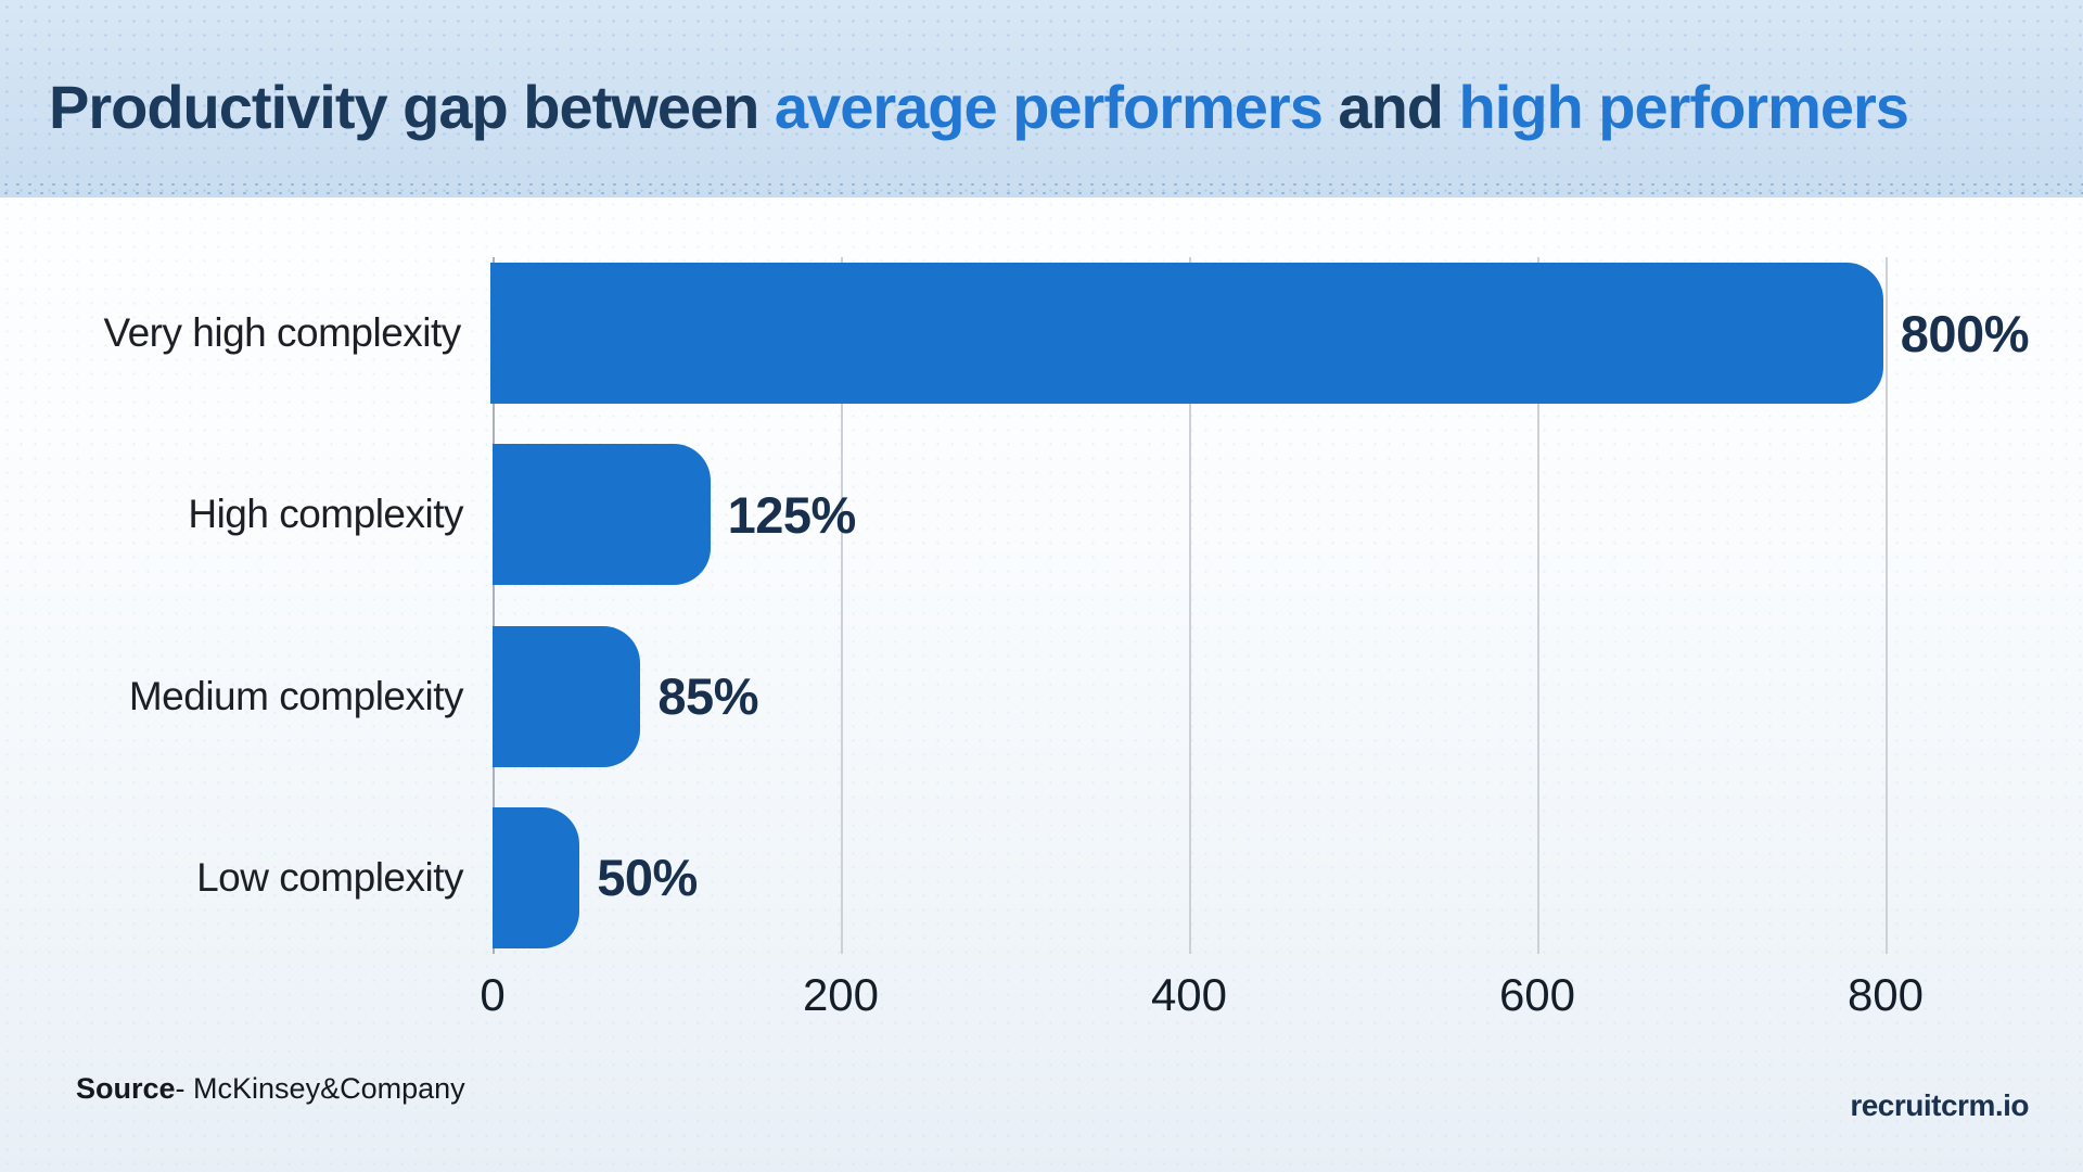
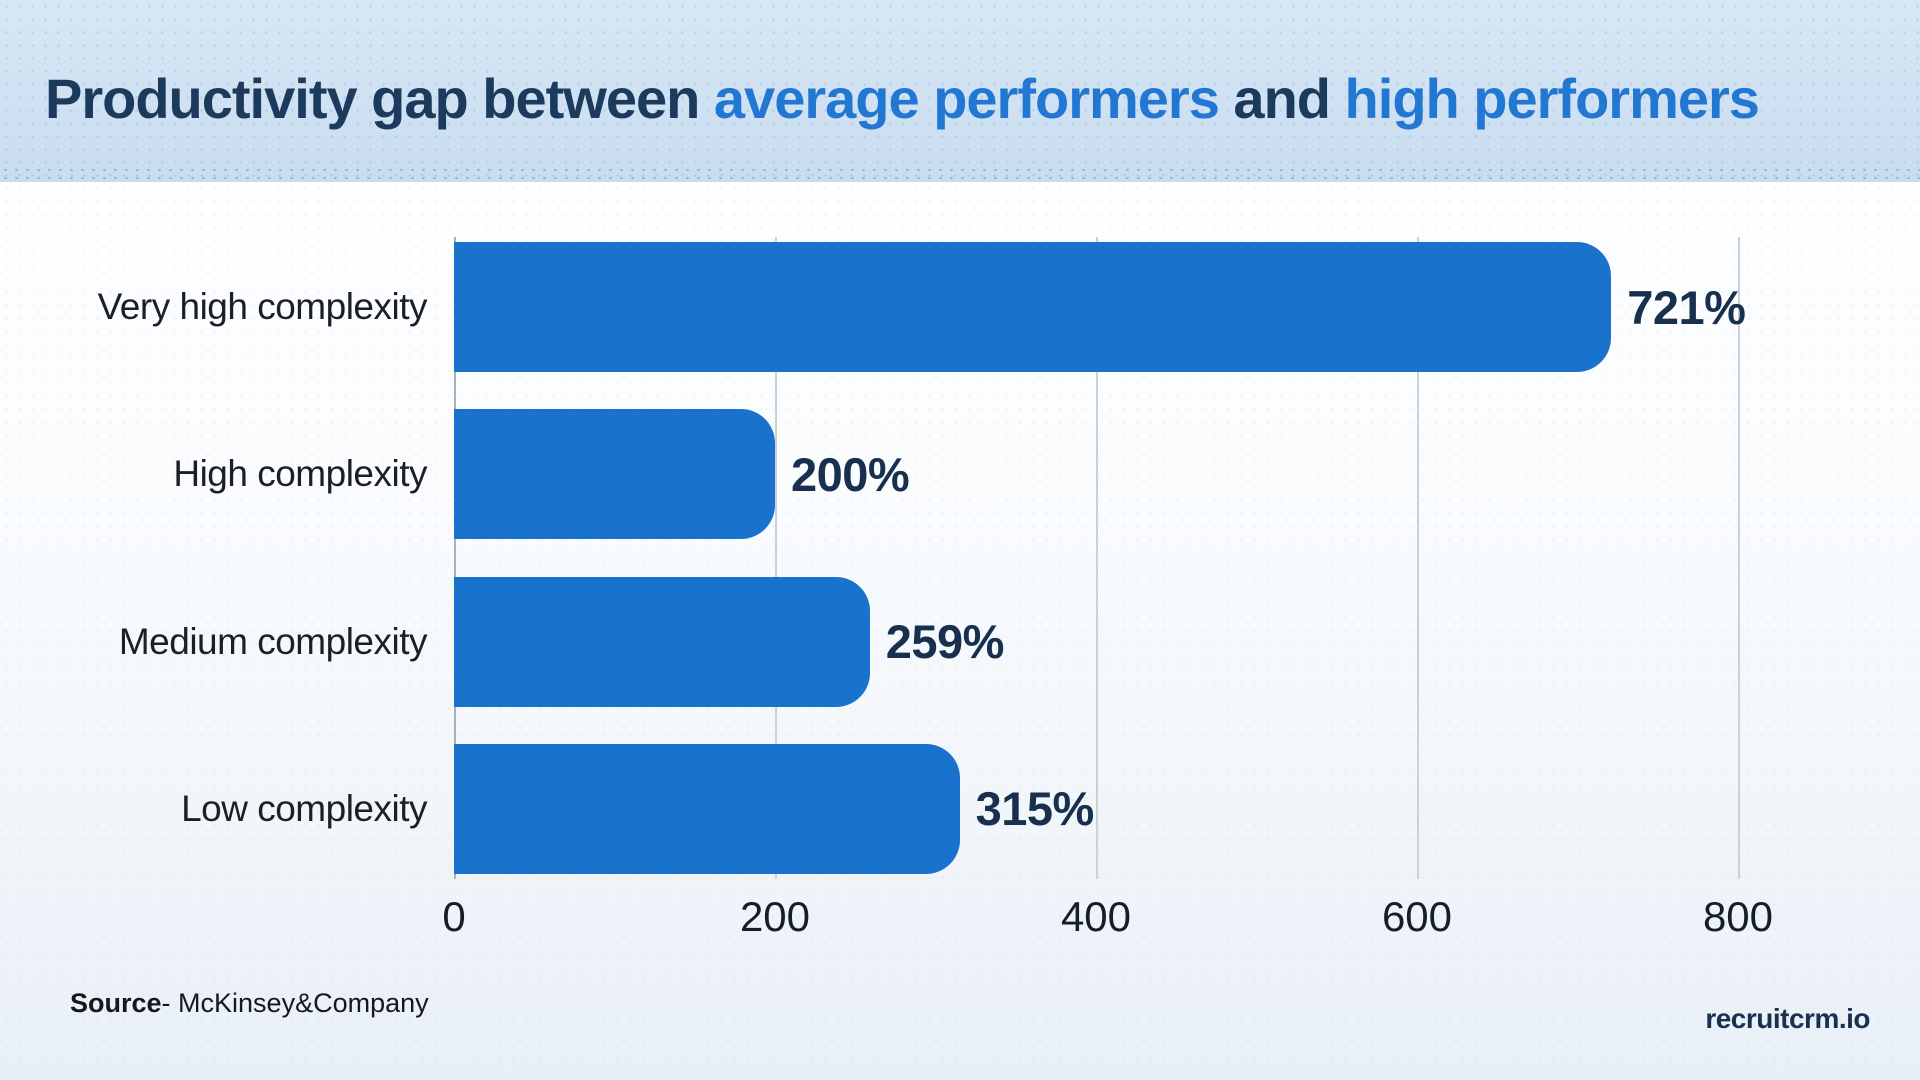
Very high complexity: 800% -> 721%
High complexity: 125% -> 200%
Medium complexity: 85% -> 259%
Low complexity: 50% -> 315%
